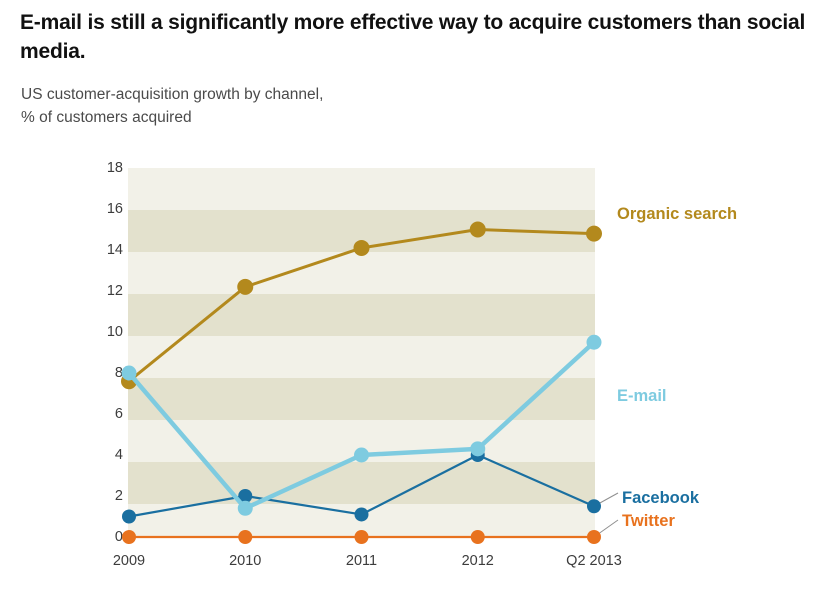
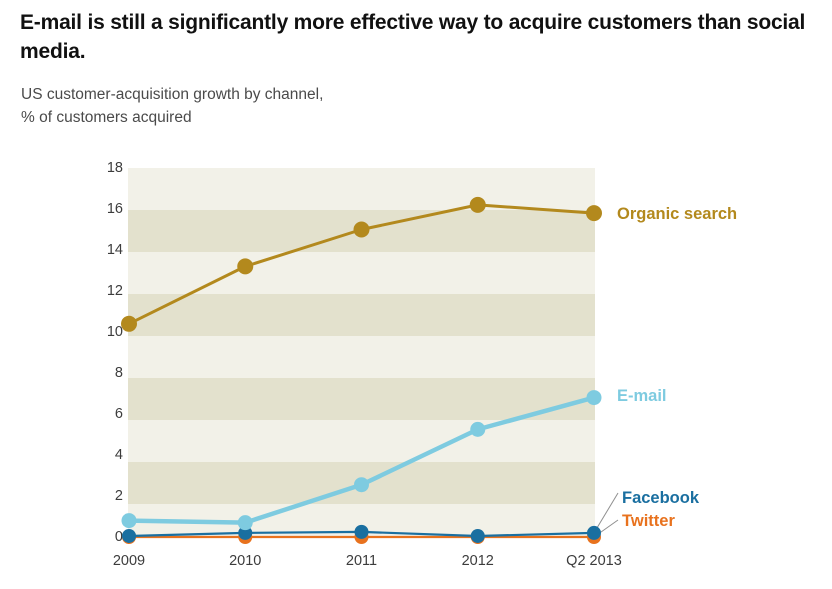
Organic search/2009: 7.6 -> 10.4
E-mail/2009: 8.0 -> 0.8
Facebook/2009: 1.0 -> 0.1
Organic search/2010: 12.2 -> 13.2
E-mail/2010: 1.4 -> 0.7
Facebook/2010: 2.0 -> 0.2
Organic search/2011: 14.1 -> 15.0
E-mail/2011: 4.0 -> 2.5
Facebook/2011: 1.1 -> 0.2
Organic search/2012: 15.0 -> 16.2
E-mail/2012: 4.3 -> 5.2
Facebook/2012: 4.0 -> 0.1
Organic search/Q2 2013: 14.8 -> 15.8
E-mail/Q2 2013: 9.5 -> 6.8
Facebook/Q2 2013: 1.5 -> 0.2
